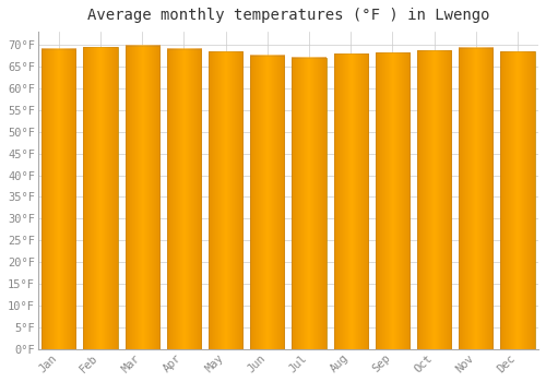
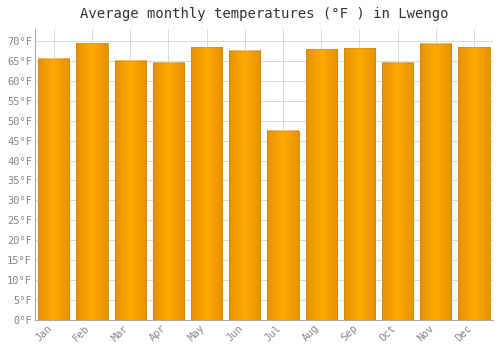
Jan: 69.1°F -> 65.5°F
Mar: 69.8°F -> 65.0°F
Apr: 69.1°F -> 64.5°F
Jul: 67.1°F -> 47.5°F
Oct: 68.7°F -> 64.5°F
